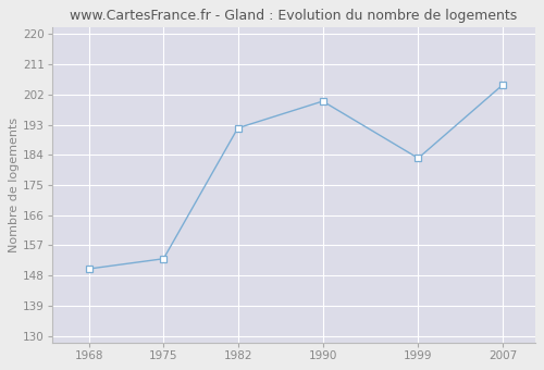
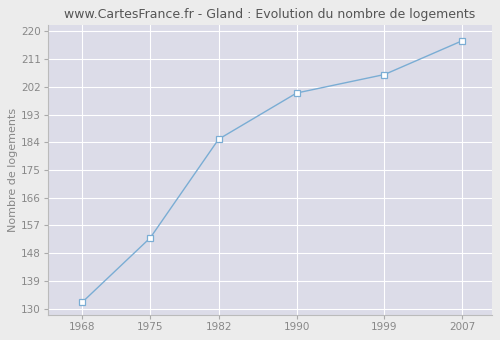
1968: 150 -> 132
1982: 192 -> 185
1999: 183 -> 206
2007: 205 -> 217
